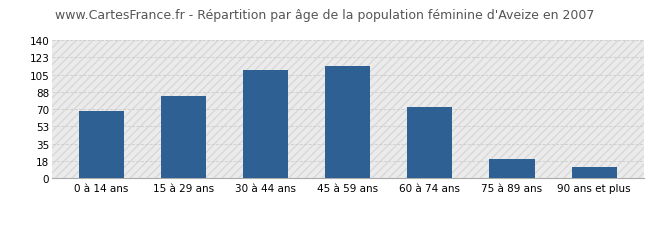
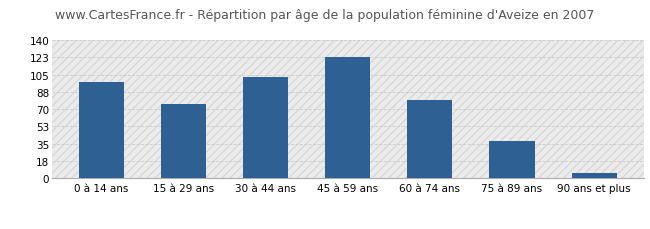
0 à 14 ans: 68 -> 98
15 à 29 ans: 84 -> 75
30 à 44 ans: 110 -> 103
45 à 59 ans: 114 -> 123
60 à 74 ans: 72 -> 80
75 à 89 ans: 20 -> 38
90 ans et plus: 12 -> 5
